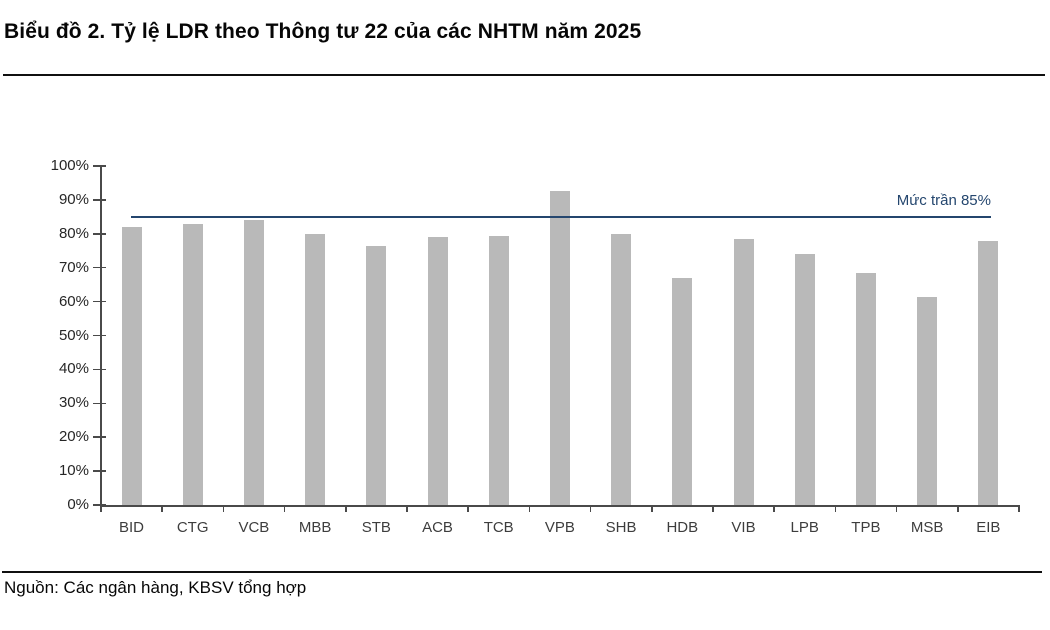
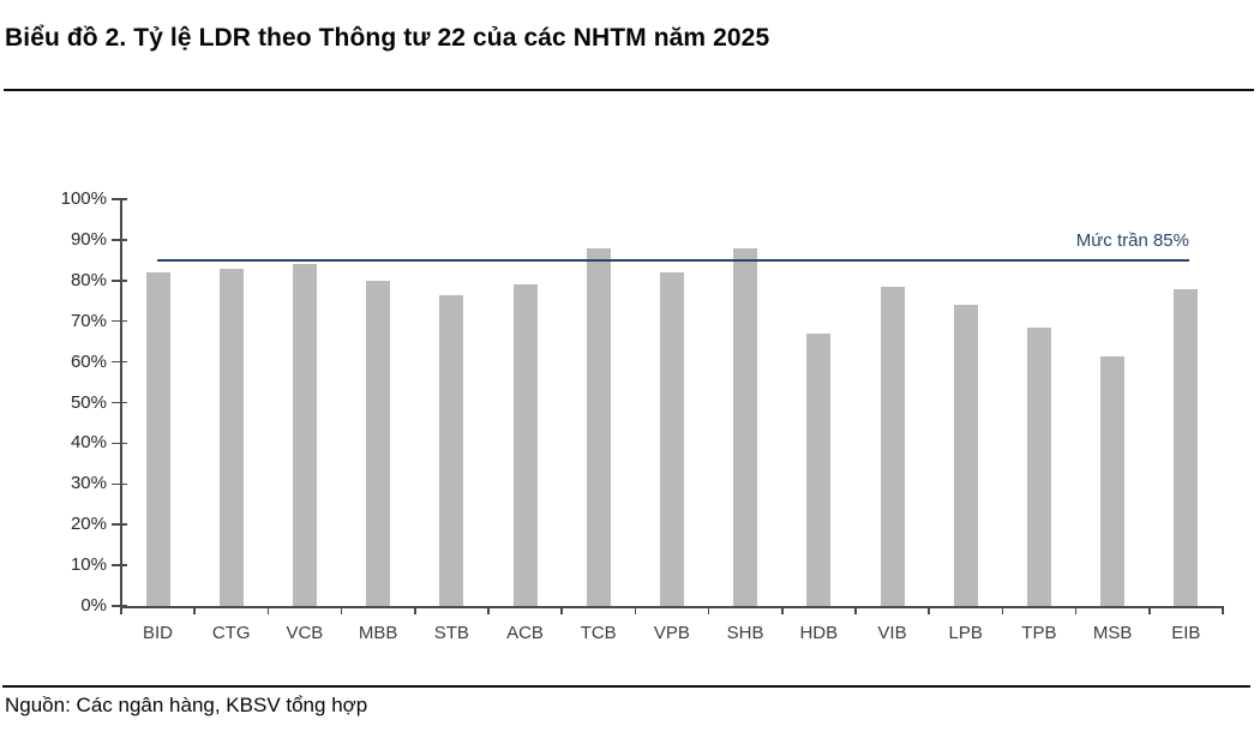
TCB: 80% -> 88%
VPB: 92% -> 82%
SHB: 80% -> 88%
